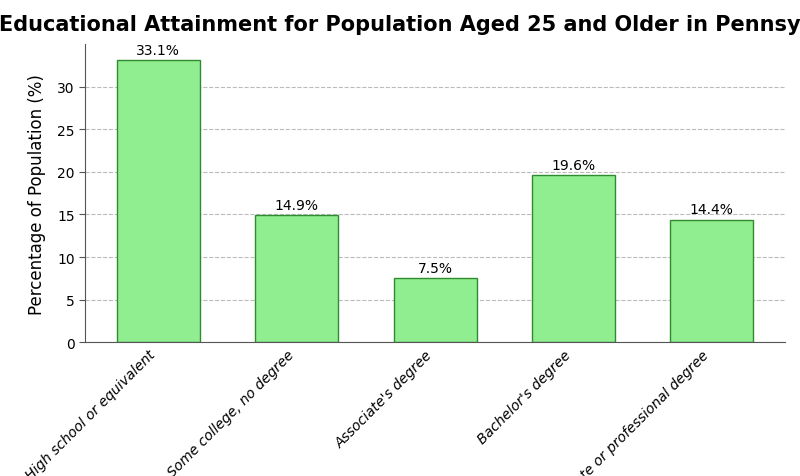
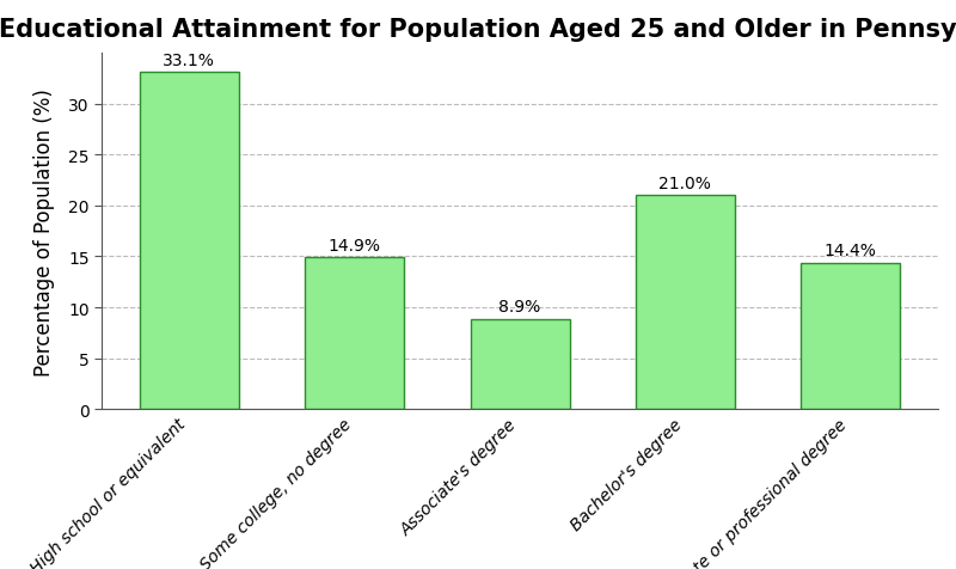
Associate's degree: 7.5% -> 8.9%
Bachelor's degree: 19.6% -> 21.0%
